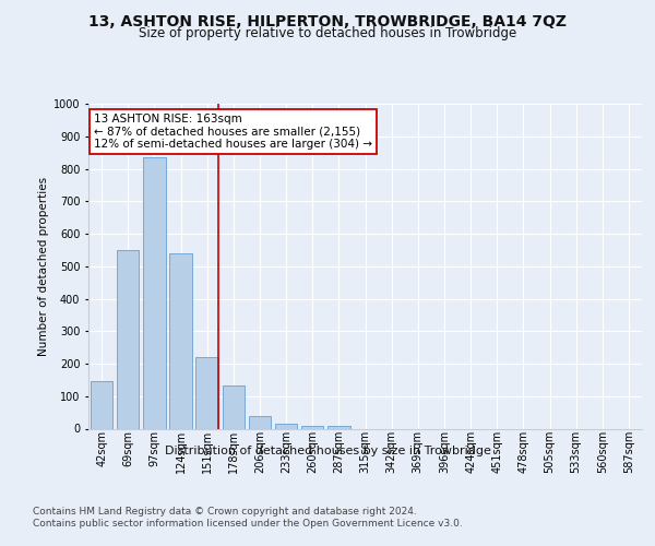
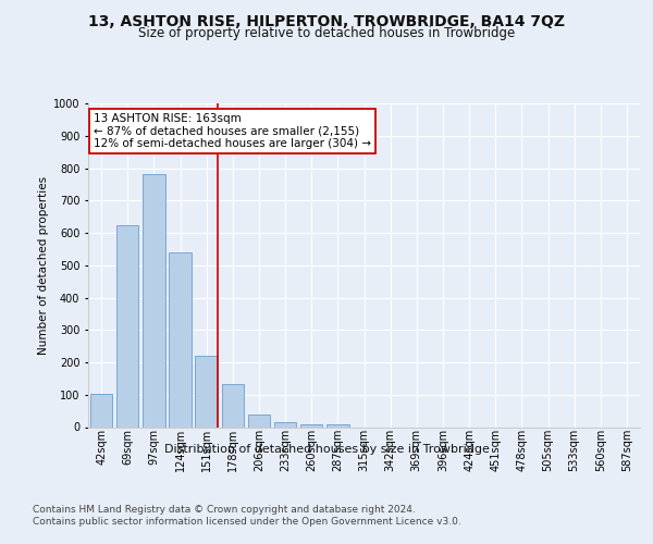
42sqm: 145 -> 103
69sqm: 550 -> 622
97sqm: 835 -> 783
